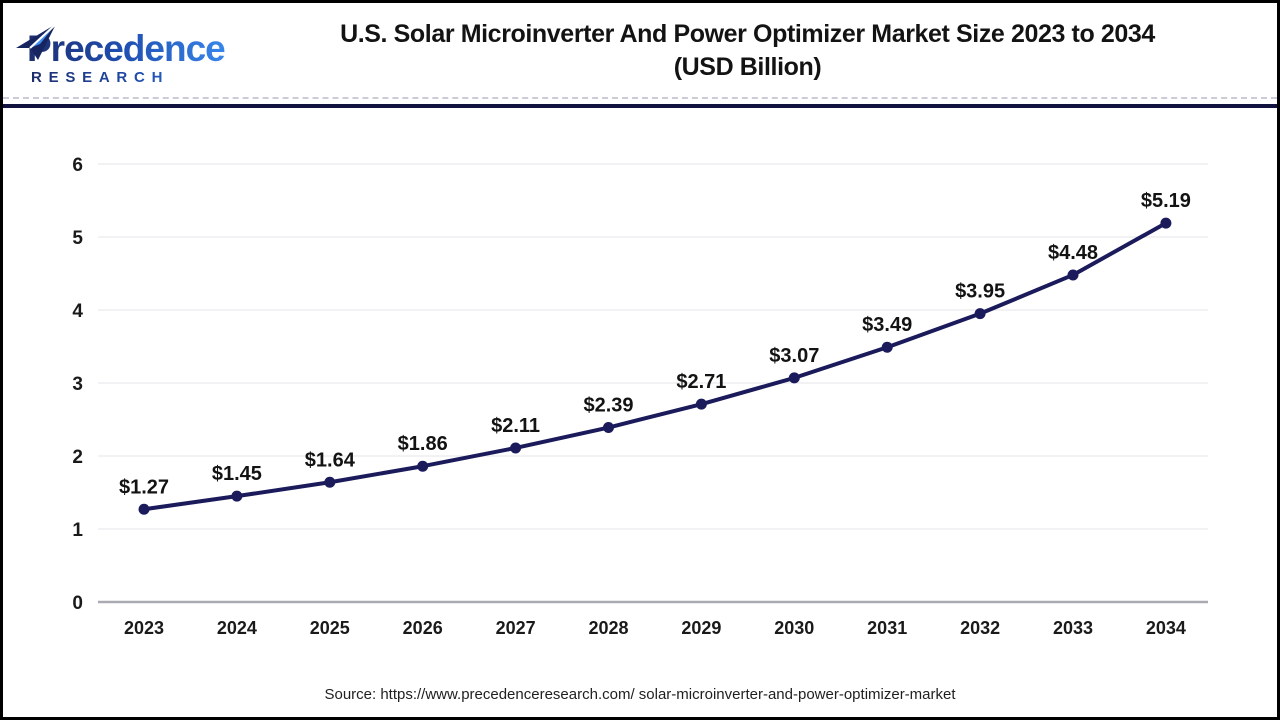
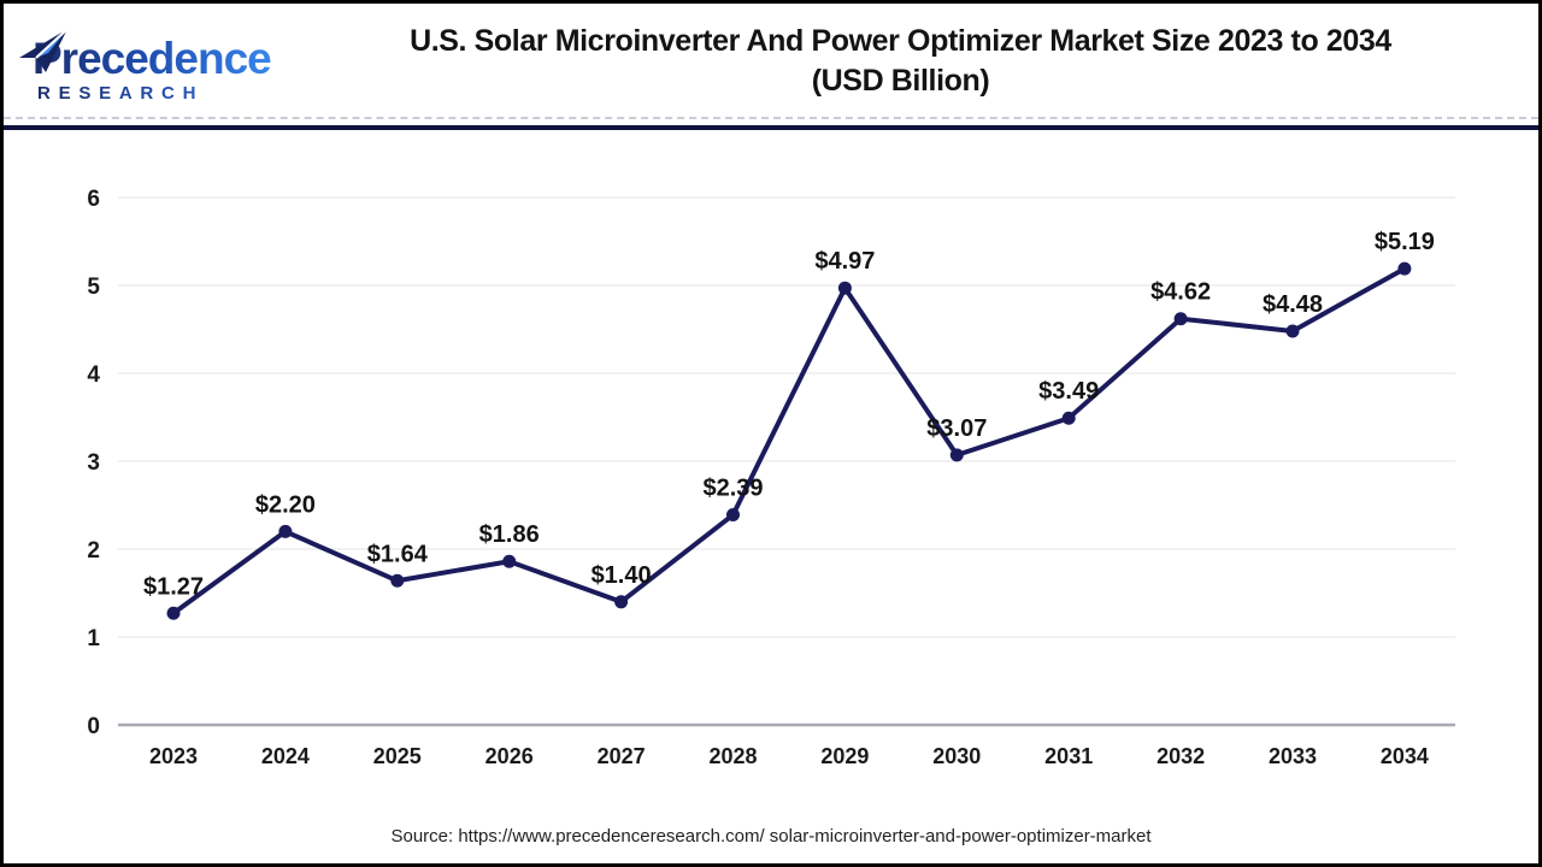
2024: $1.45 -> $2.20
2027: $2.11 -> $1.40
2029: $2.71 -> $4.97
2032: $3.95 -> $4.62
